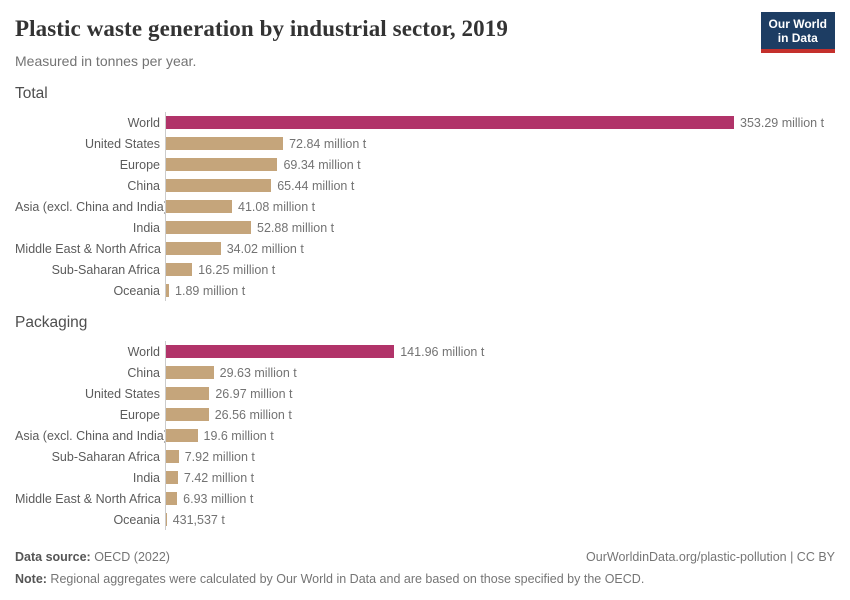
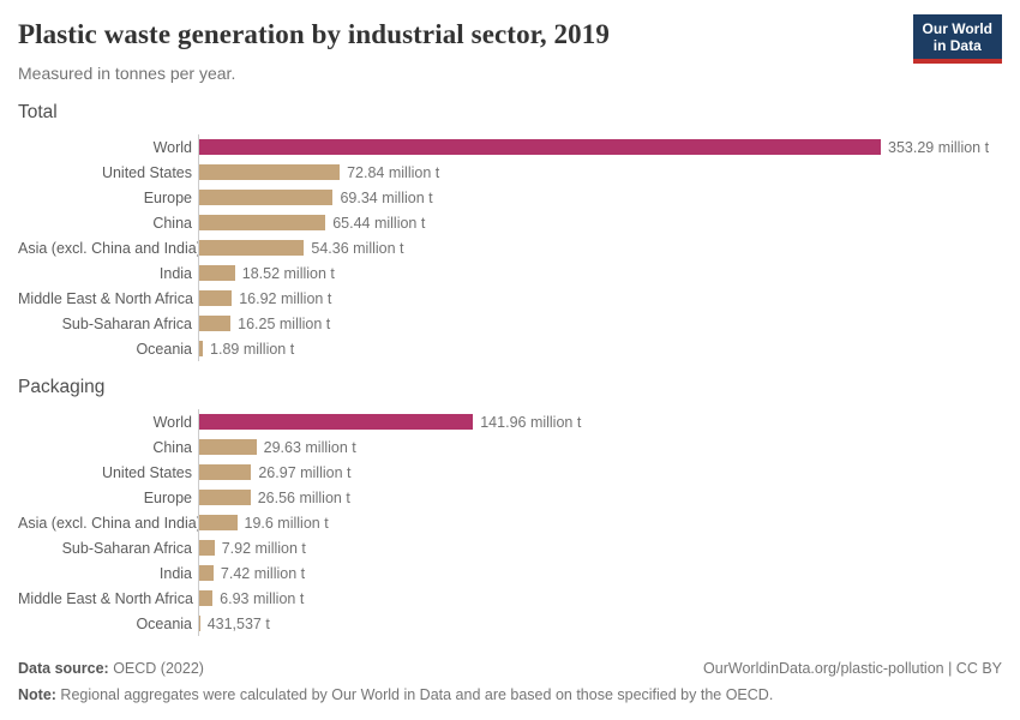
Total/Asia (excl. China and India): 41.08 -> 54.36
Total/India: 52.88 -> 18.52
Total/Middle East & North Africa: 34.02 -> 16.92
